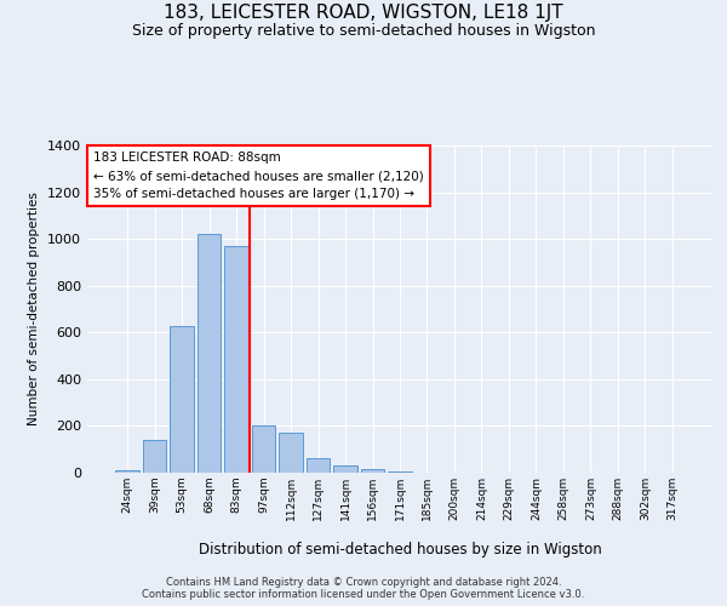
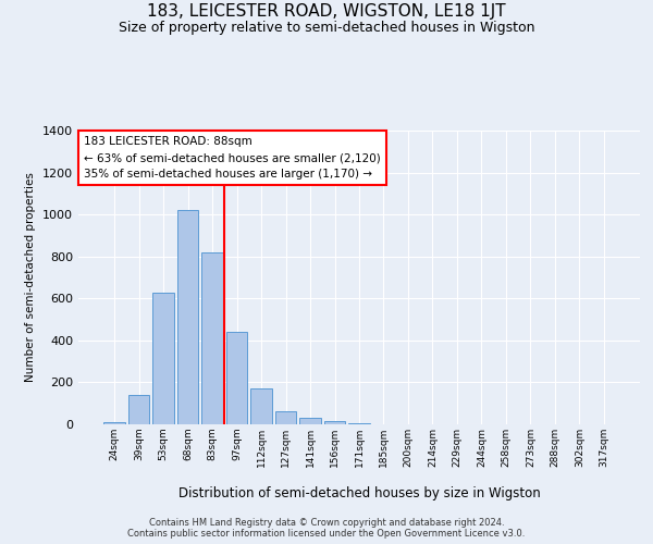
83sqm: 970 -> 820
97sqm: 200 -> 440
